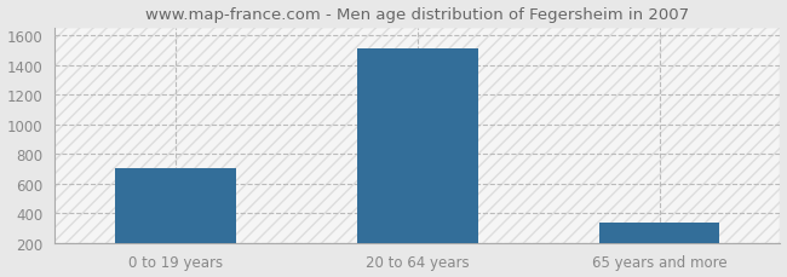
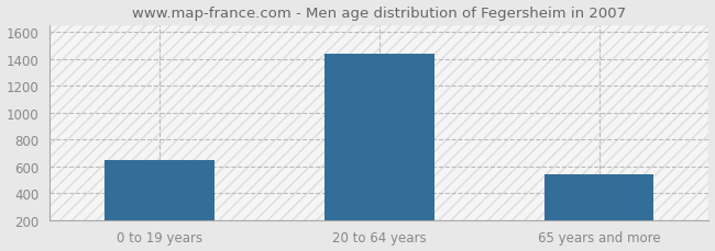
0 to 19 years: 700 -> 650
20 to 64 years: 1510 -> 1440
65 years and more: 340 -> 540
